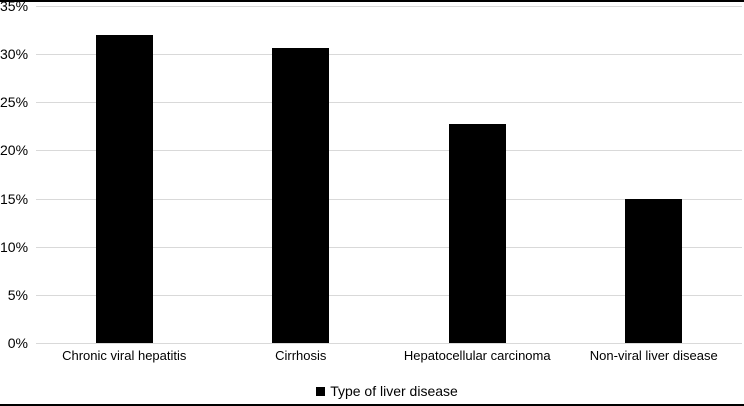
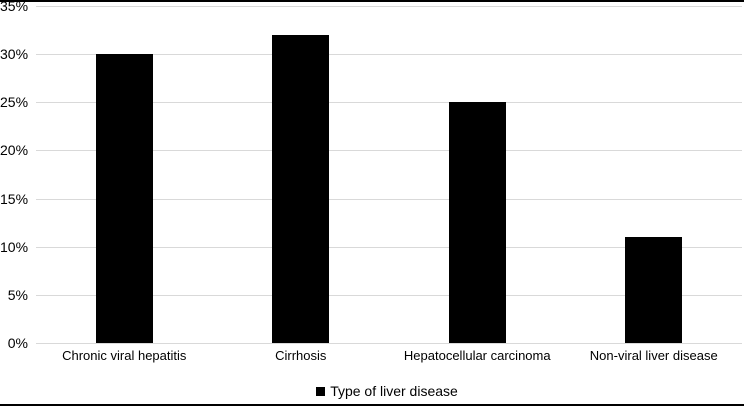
Chronic viral hepatitis: 32% -> 30%
Cirrhosis: 31% -> 32%
Hepatocellular carcinoma: 23% -> 25%
Non-viral liver disease: 15% -> 11%
